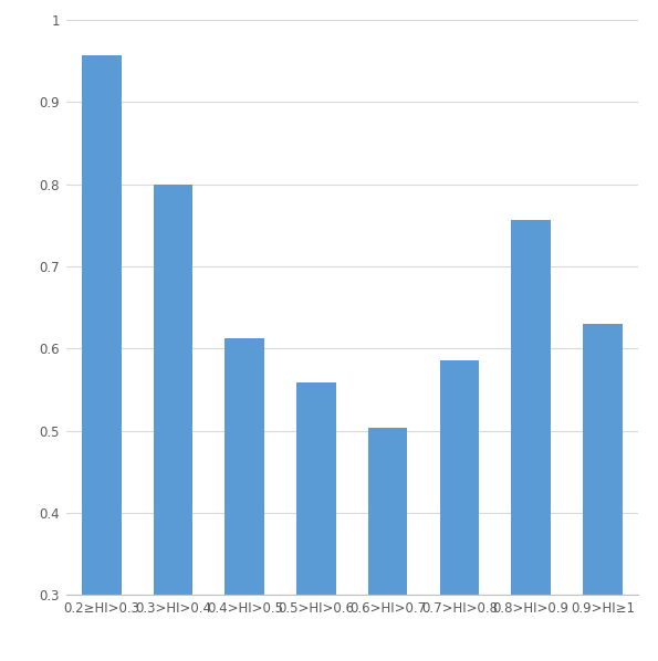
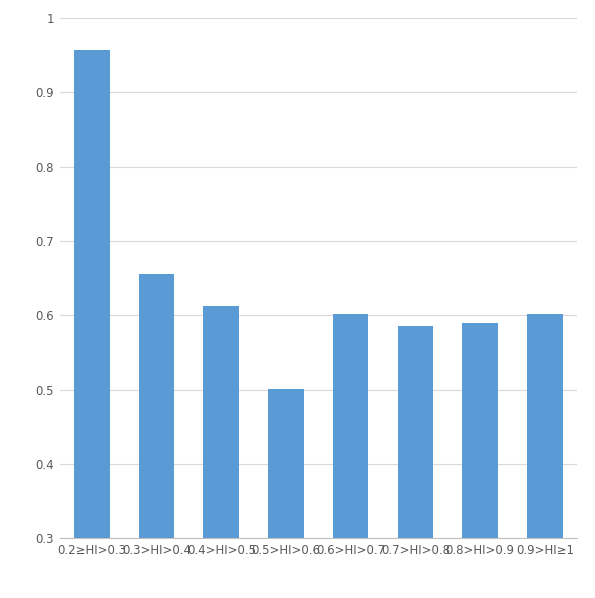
0.3>HI>0.4: 0.800 -> 0.655
0.5>HI>0.6: 0.558 -> 0.501
0.6>HI>0.7: 0.504 -> 0.601
0.8>HI>0.9: 0.756 -> 0.589
0.9>HI≥1: 0.630 -> 0.601
